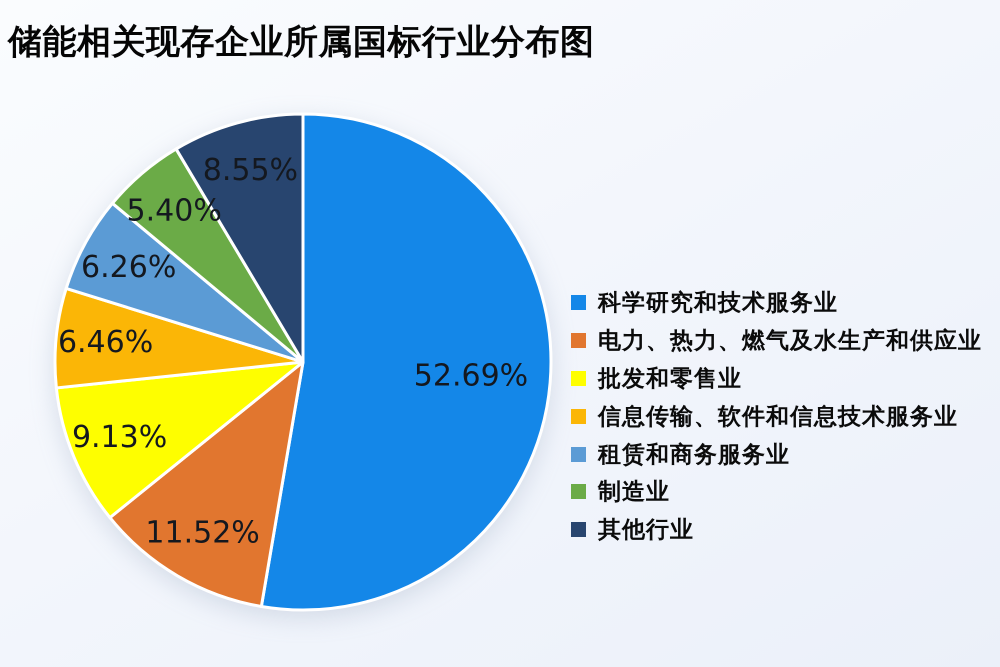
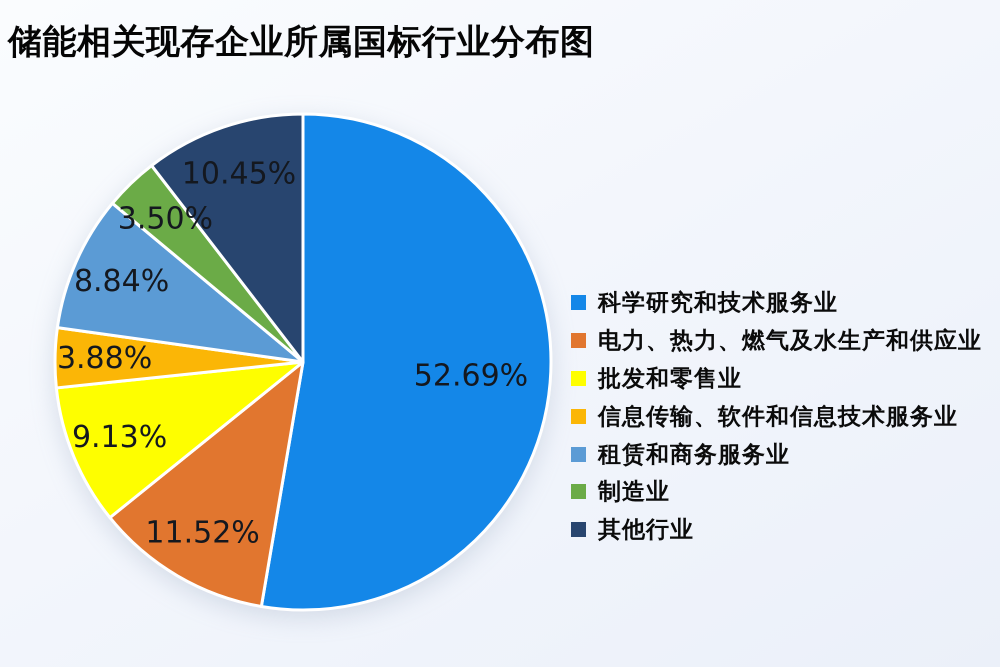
信息传输、软件和信息技术服务业: 6.46% -> 3.88%
租赁和商务服务业: 6.26% -> 8.84%
制造业: 5.40% -> 3.50%
其他行业: 8.55% -> 10.45%
